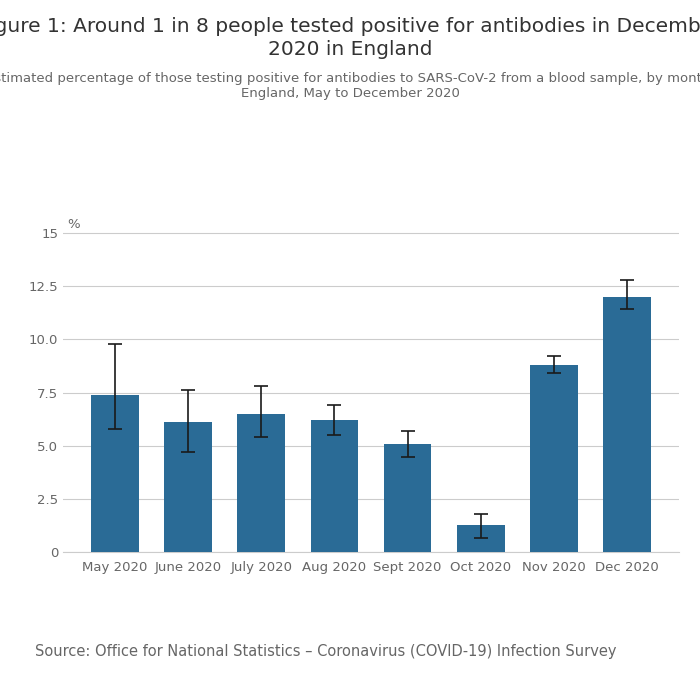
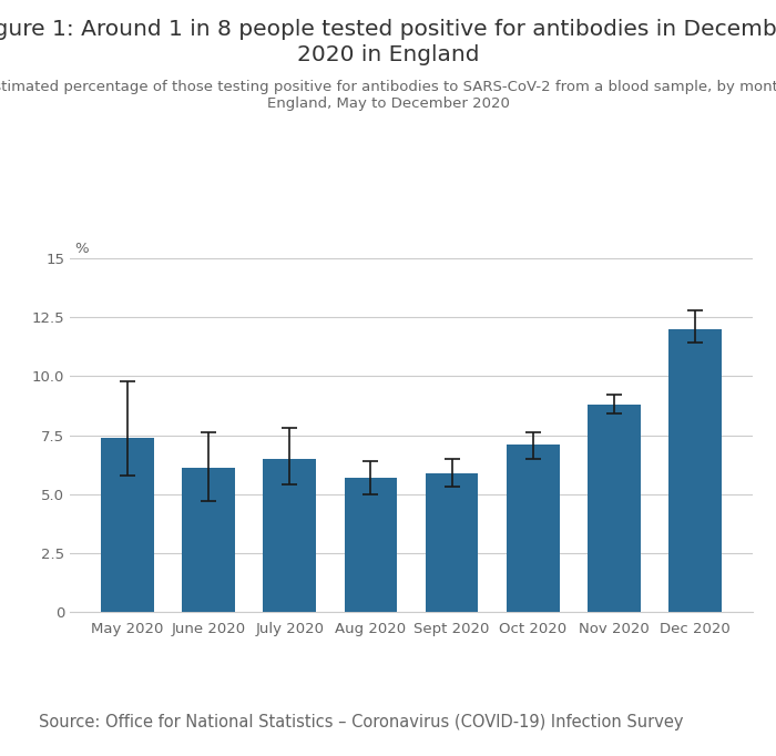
Aug 2020: 6.2 -> 5.7
Sept 2020: 5.1 -> 5.9
Oct 2020: 1.3 -> 7.1
